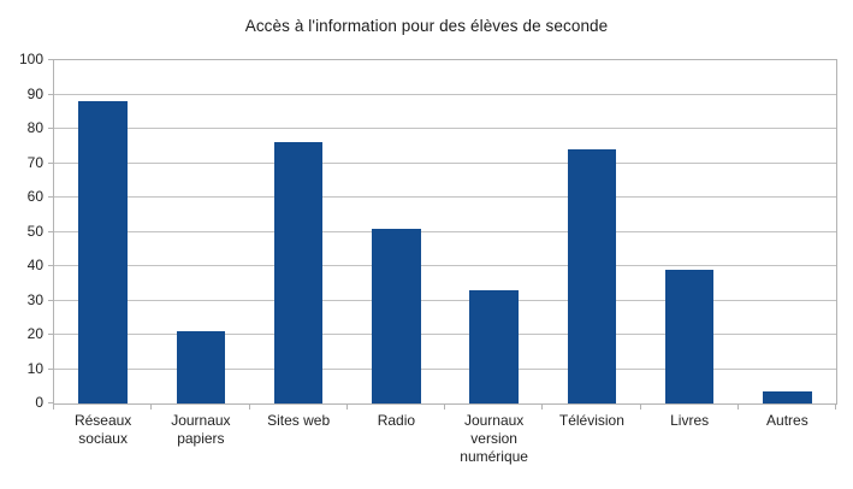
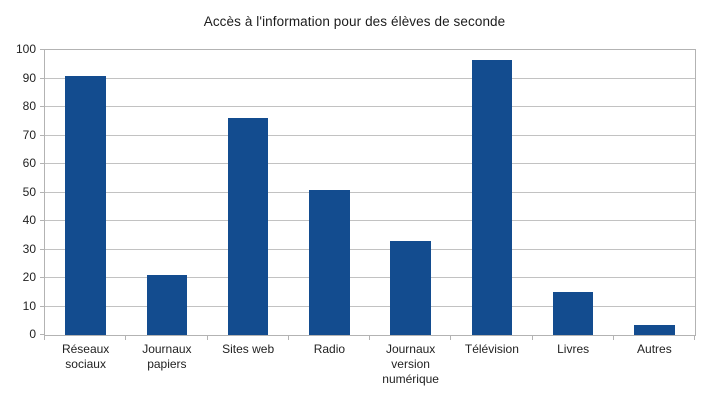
Réseaux sociaux: 88 -> 91
Télévision: 74 -> 96
Livres: 39 -> 15
